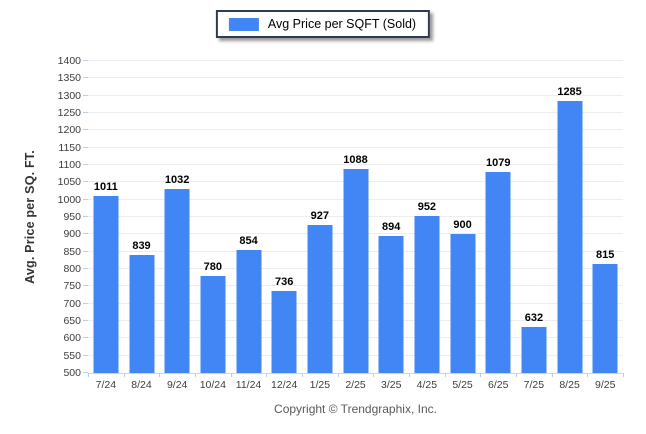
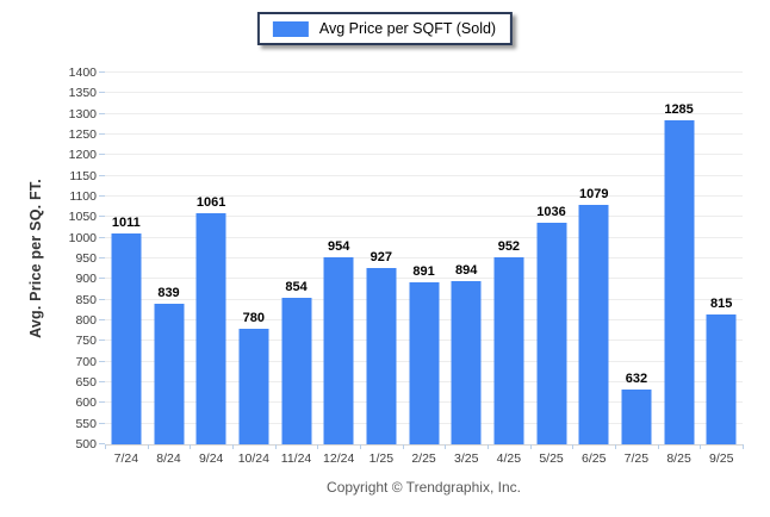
9/24: 1032 -> 1061
12/24: 736 -> 954
2/25: 1088 -> 891
5/25: 900 -> 1036
